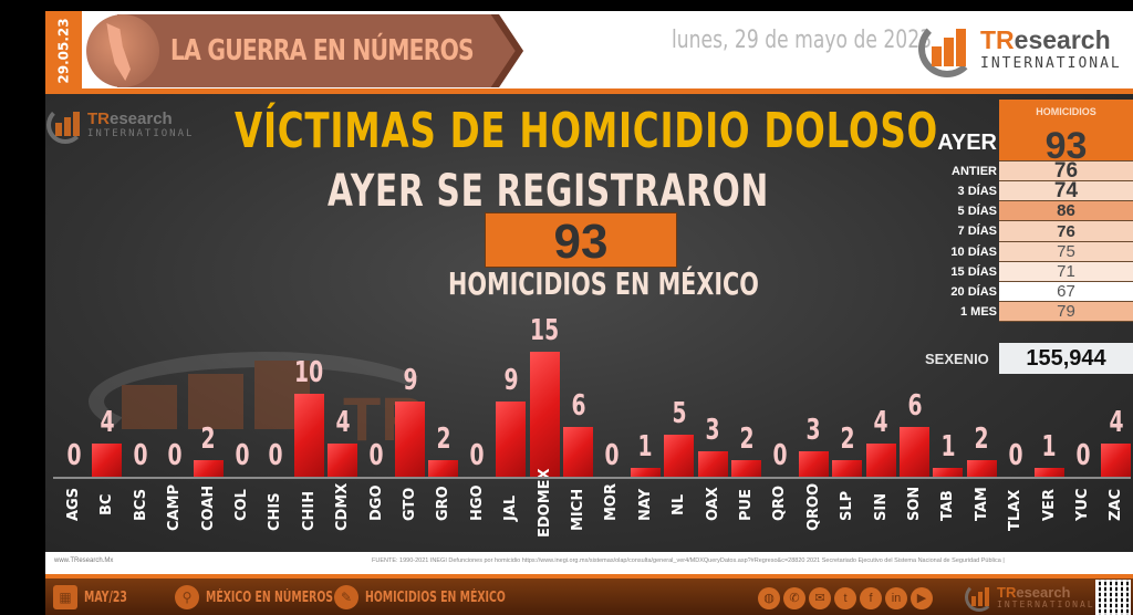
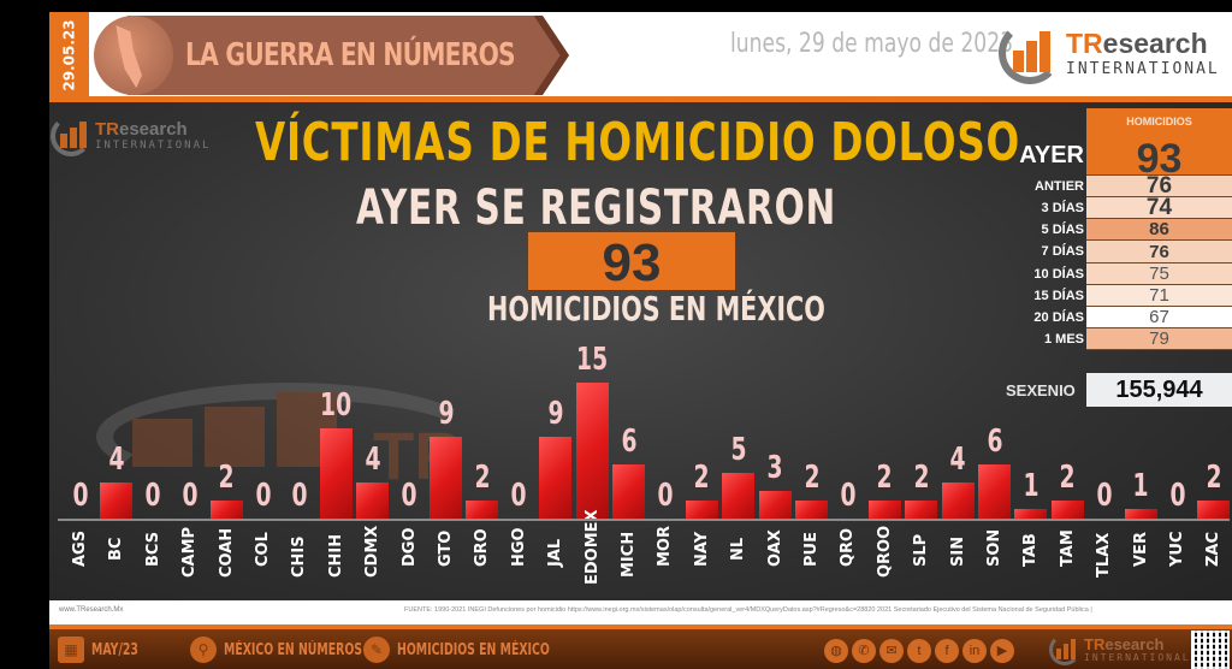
NAY: 1 -> 2
QROO: 3 -> 2
ZAC: 4 -> 2
